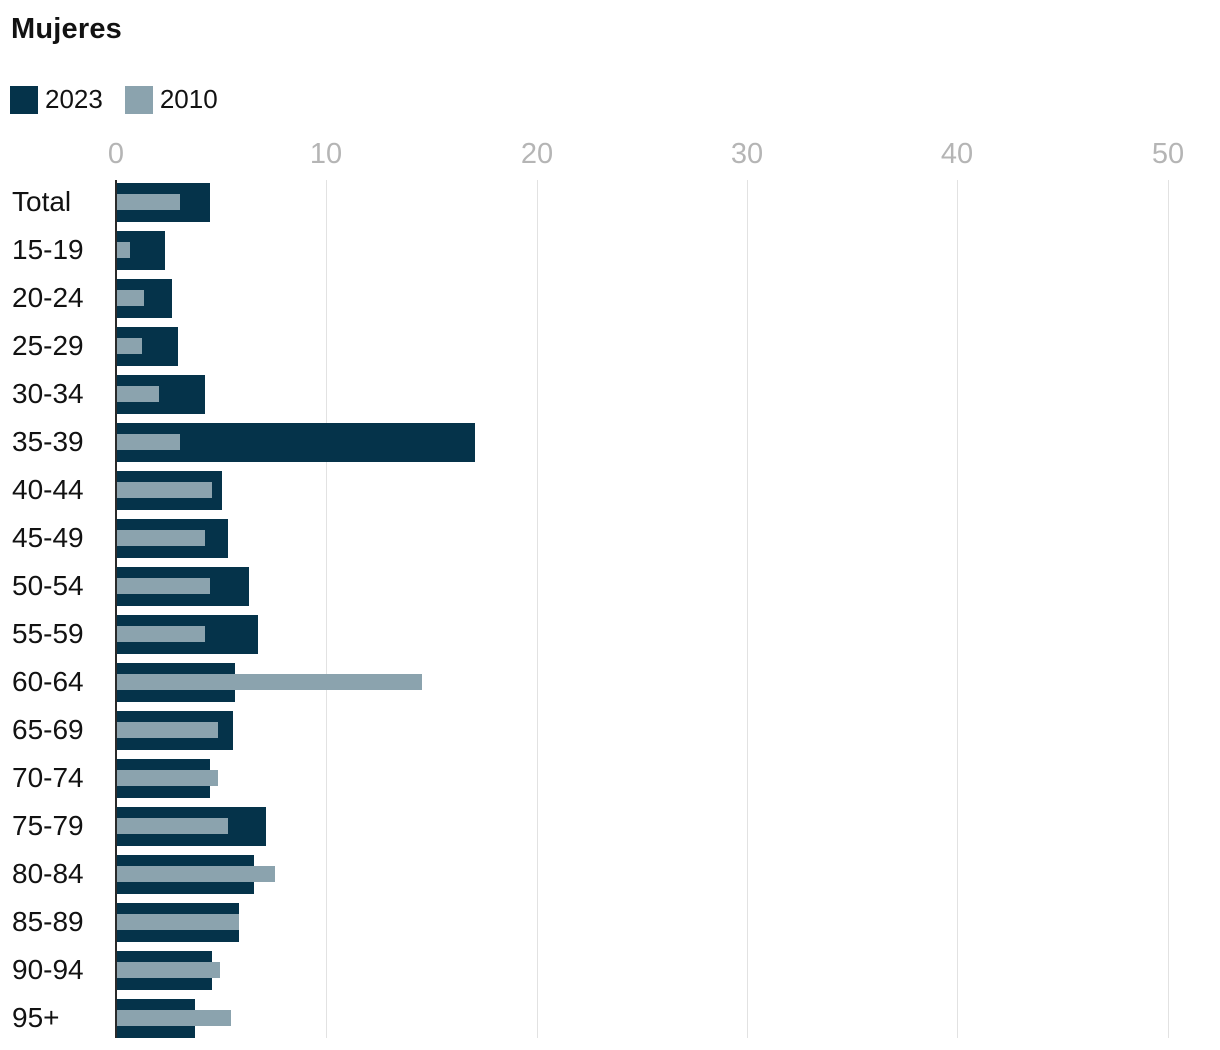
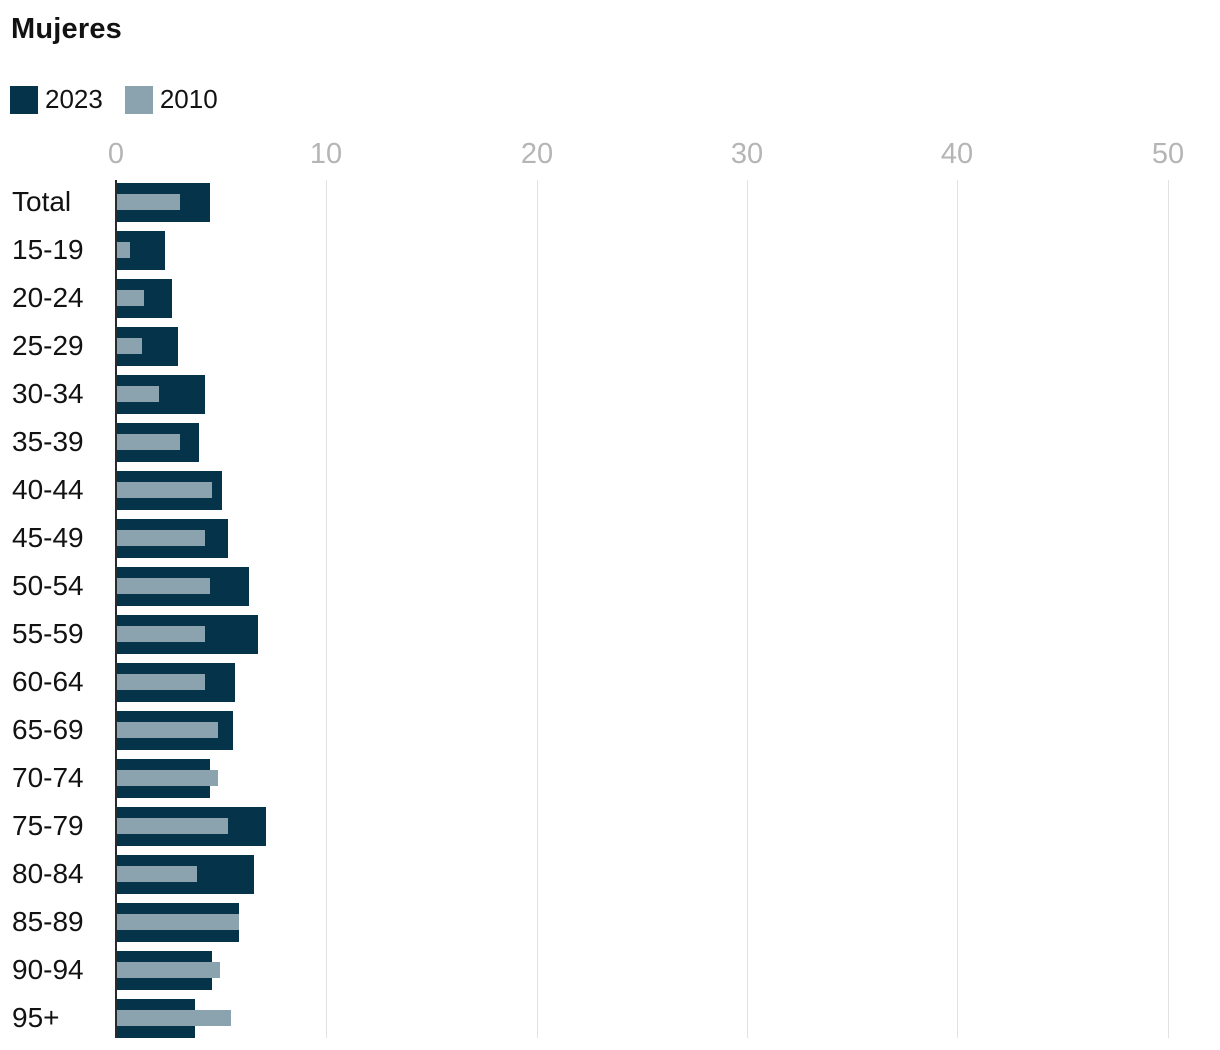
2023/35-39: 17.0 -> 3.9
2010/60-64: 14.5 -> 4.2
2010/80-84: 7.5 -> 3.8
